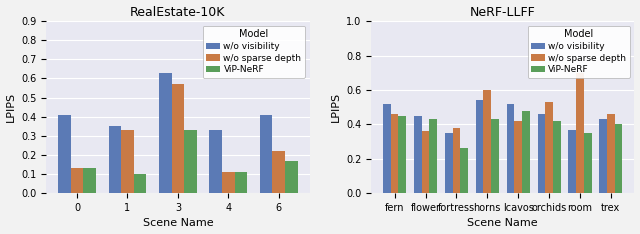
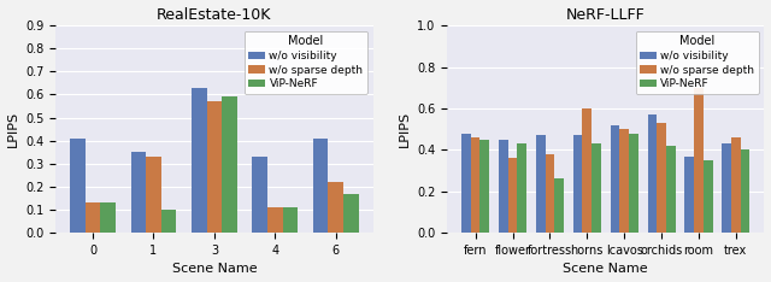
RealEstate-10K/ViP-NeRF/3: 0.33 -> 0.59
NeRF-LLFF/w/o visibility/fern: 0.52 -> 0.48
NeRF-LLFF/w/o visibility/fortress: 0.35 -> 0.47
NeRF-LLFF/w/o visibility/horns: 0.54 -> 0.47
NeRF-LLFF/w/o sparse depth/lcavos: 0.42 -> 0.50
NeRF-LLFF/w/o visibility/orchids: 0.46 -> 0.57
